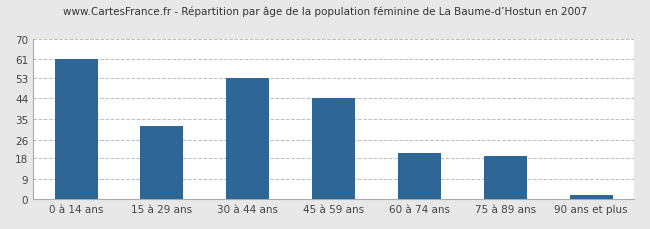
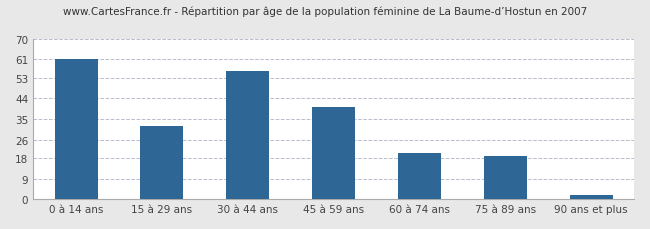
30 à 44 ans: 53 -> 56
45 à 59 ans: 44 -> 40
